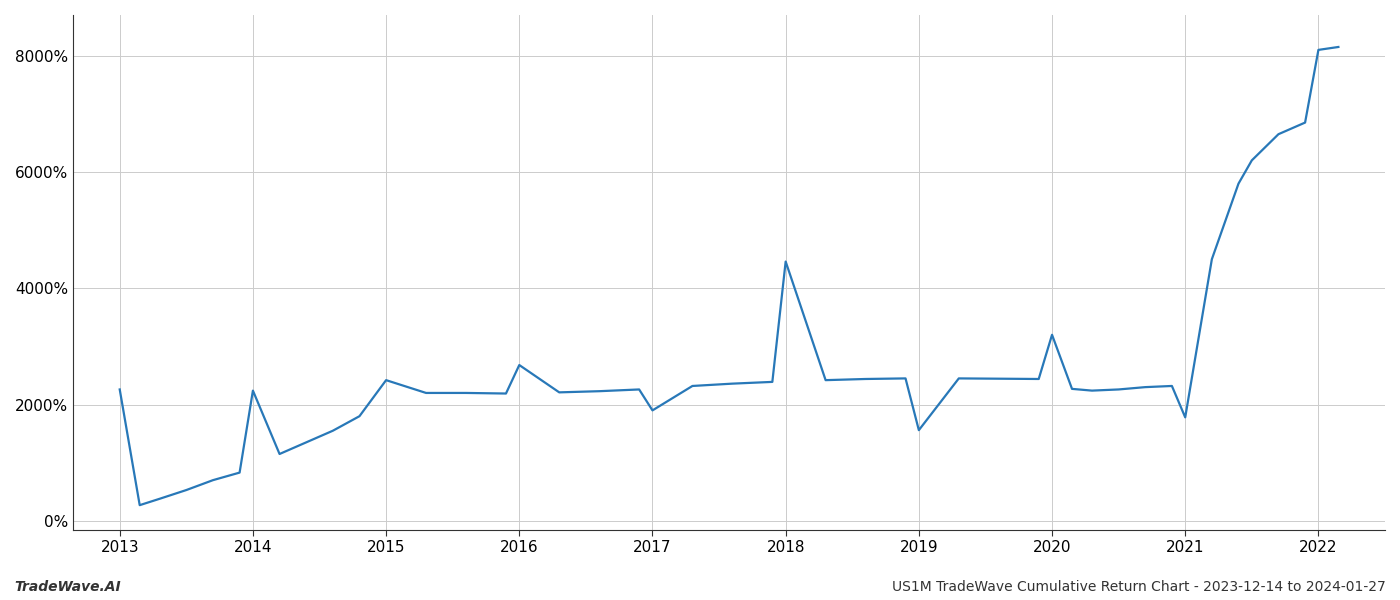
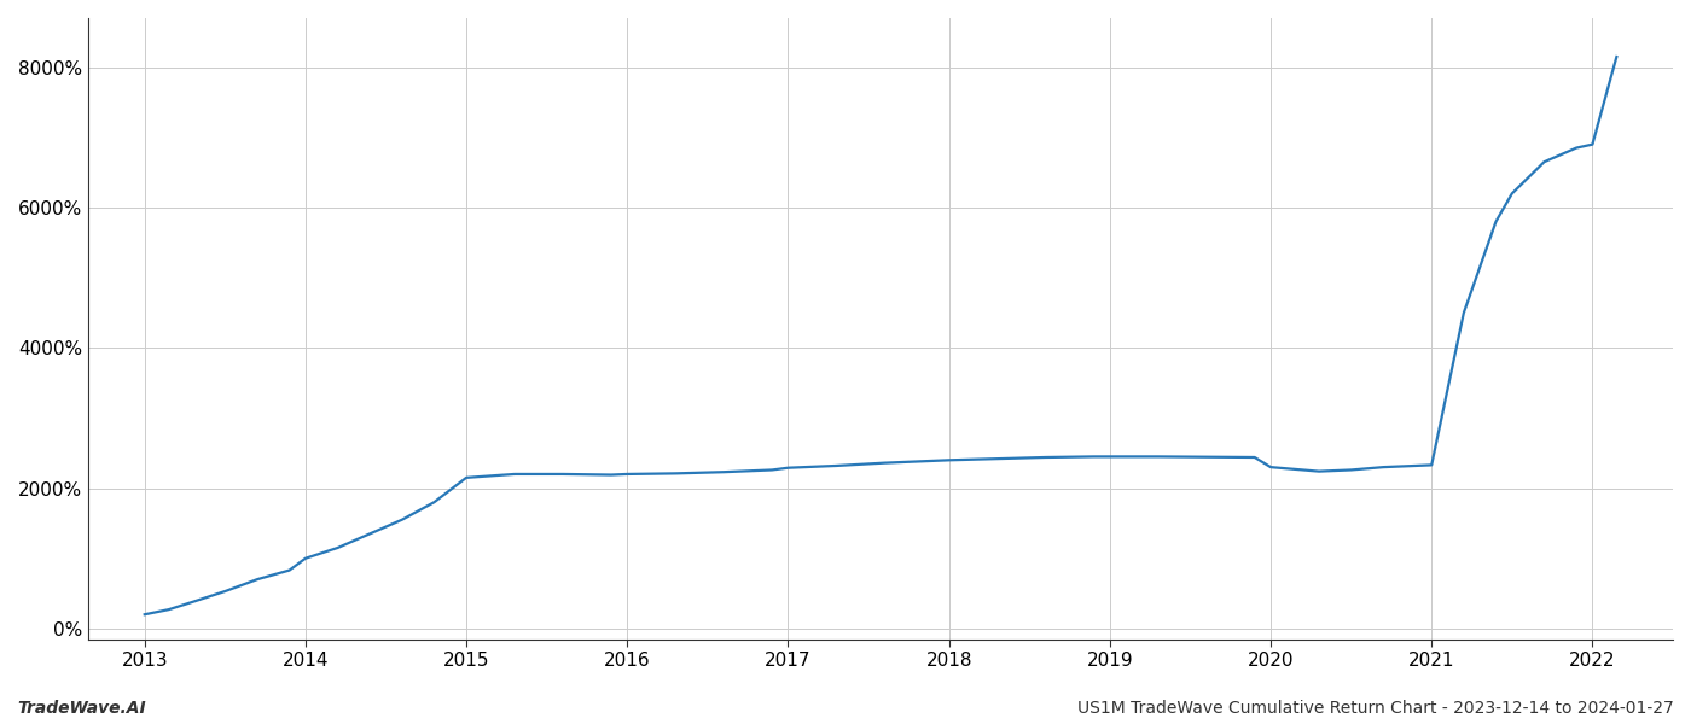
2013: 2260% -> 200%
2014: 2240% -> 1000%
2015: 2420% -> 2150%
2016: 2680% -> 2200%
2017: 1900% -> 2290%
2018: 4460% -> 2400%
2019: 1560% -> 2450%
2020: 3200% -> 2300%
2021: 1780% -> 2330%
2022: 8100% -> 6900%
